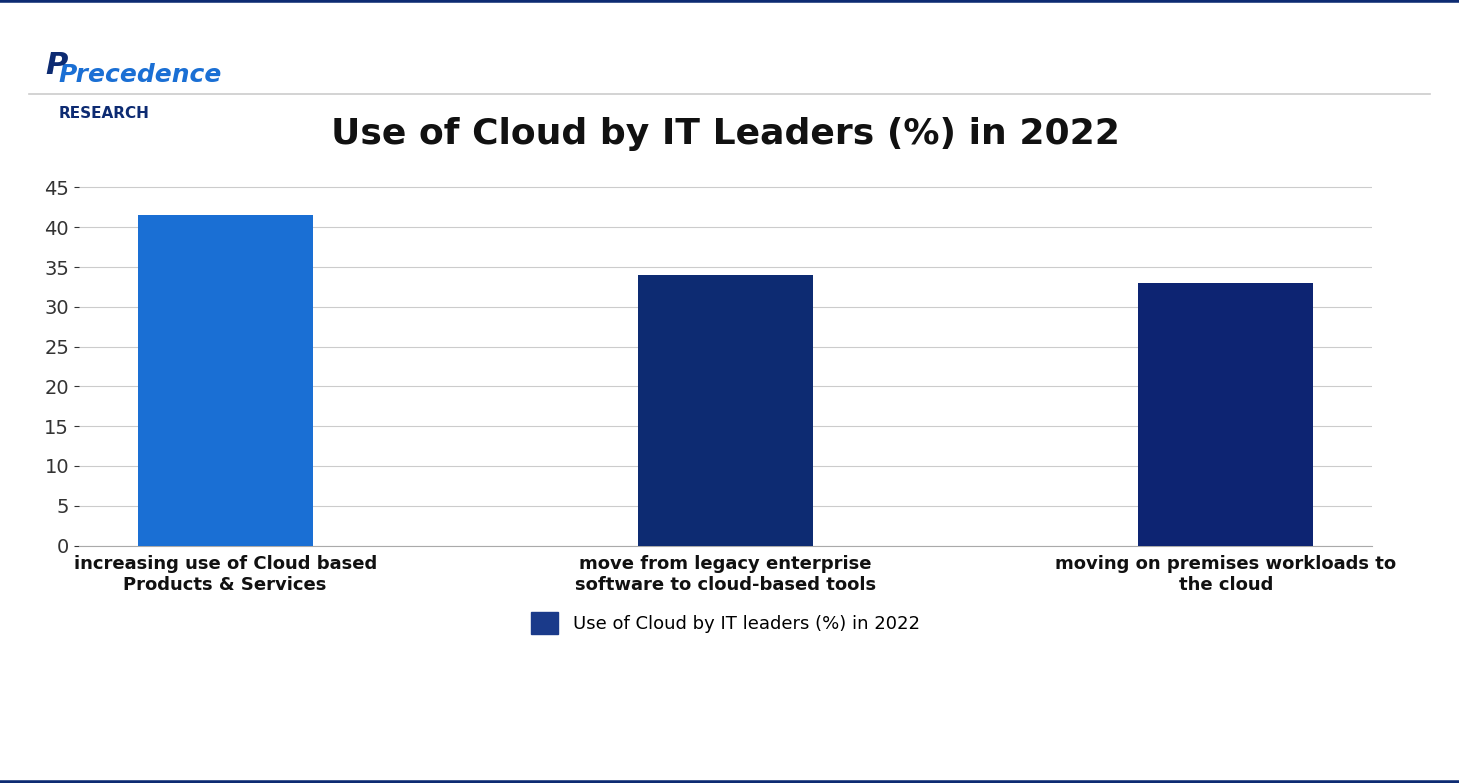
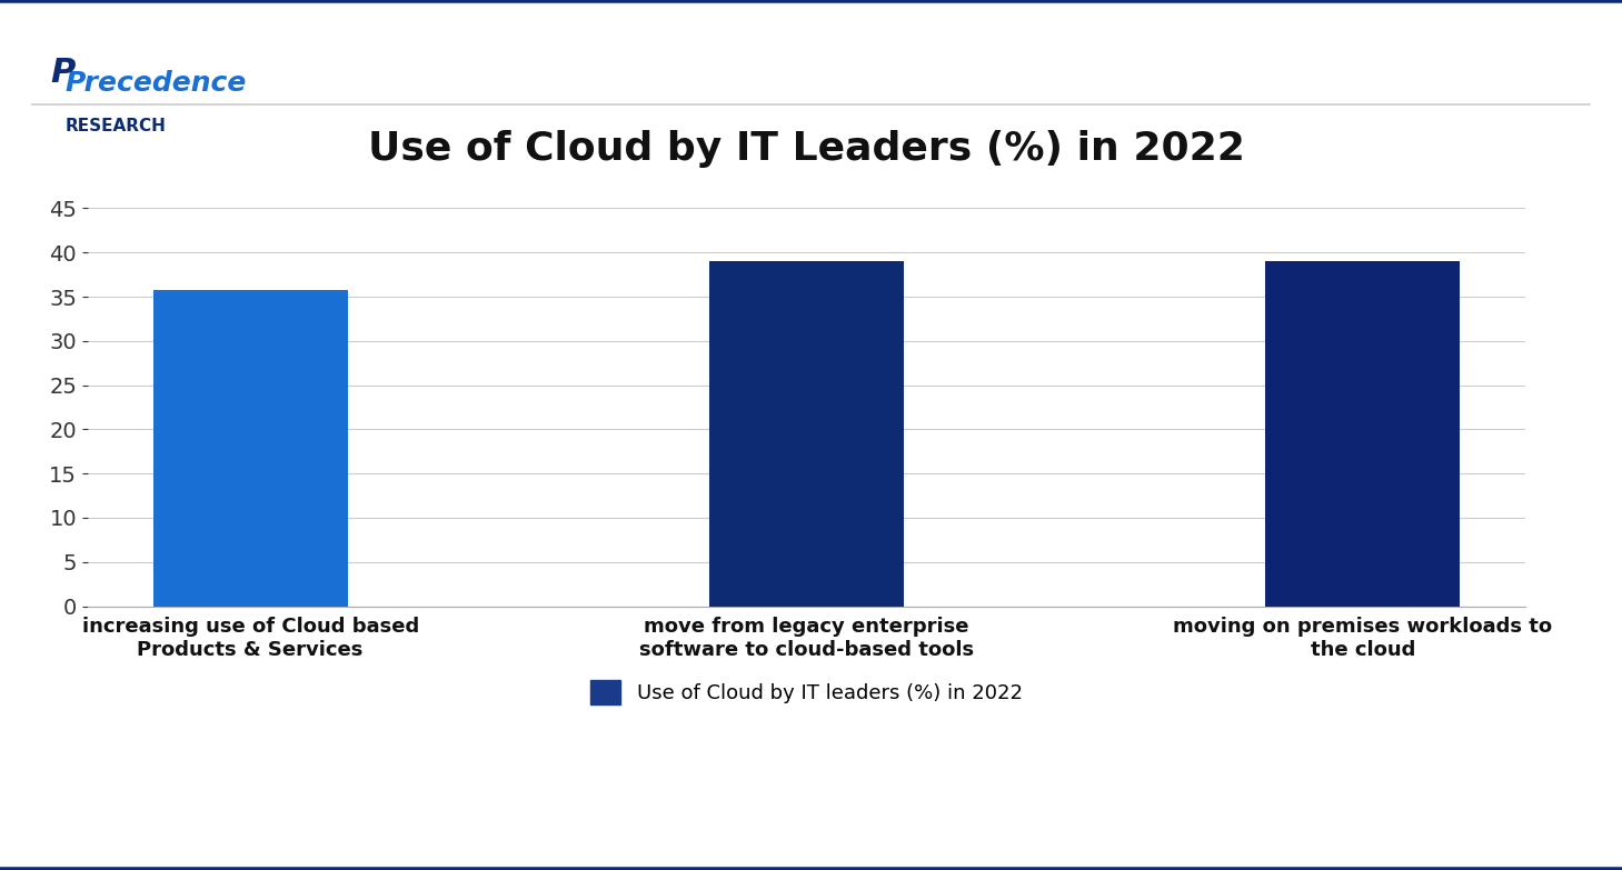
increasing use of Cloud based Products & Services: 41.5 -> 35.8
move from legacy enterprise software to cloud-based tools: 34.0 -> 39.0
moving on premises workloads to the cloud: 33.0 -> 39.0
